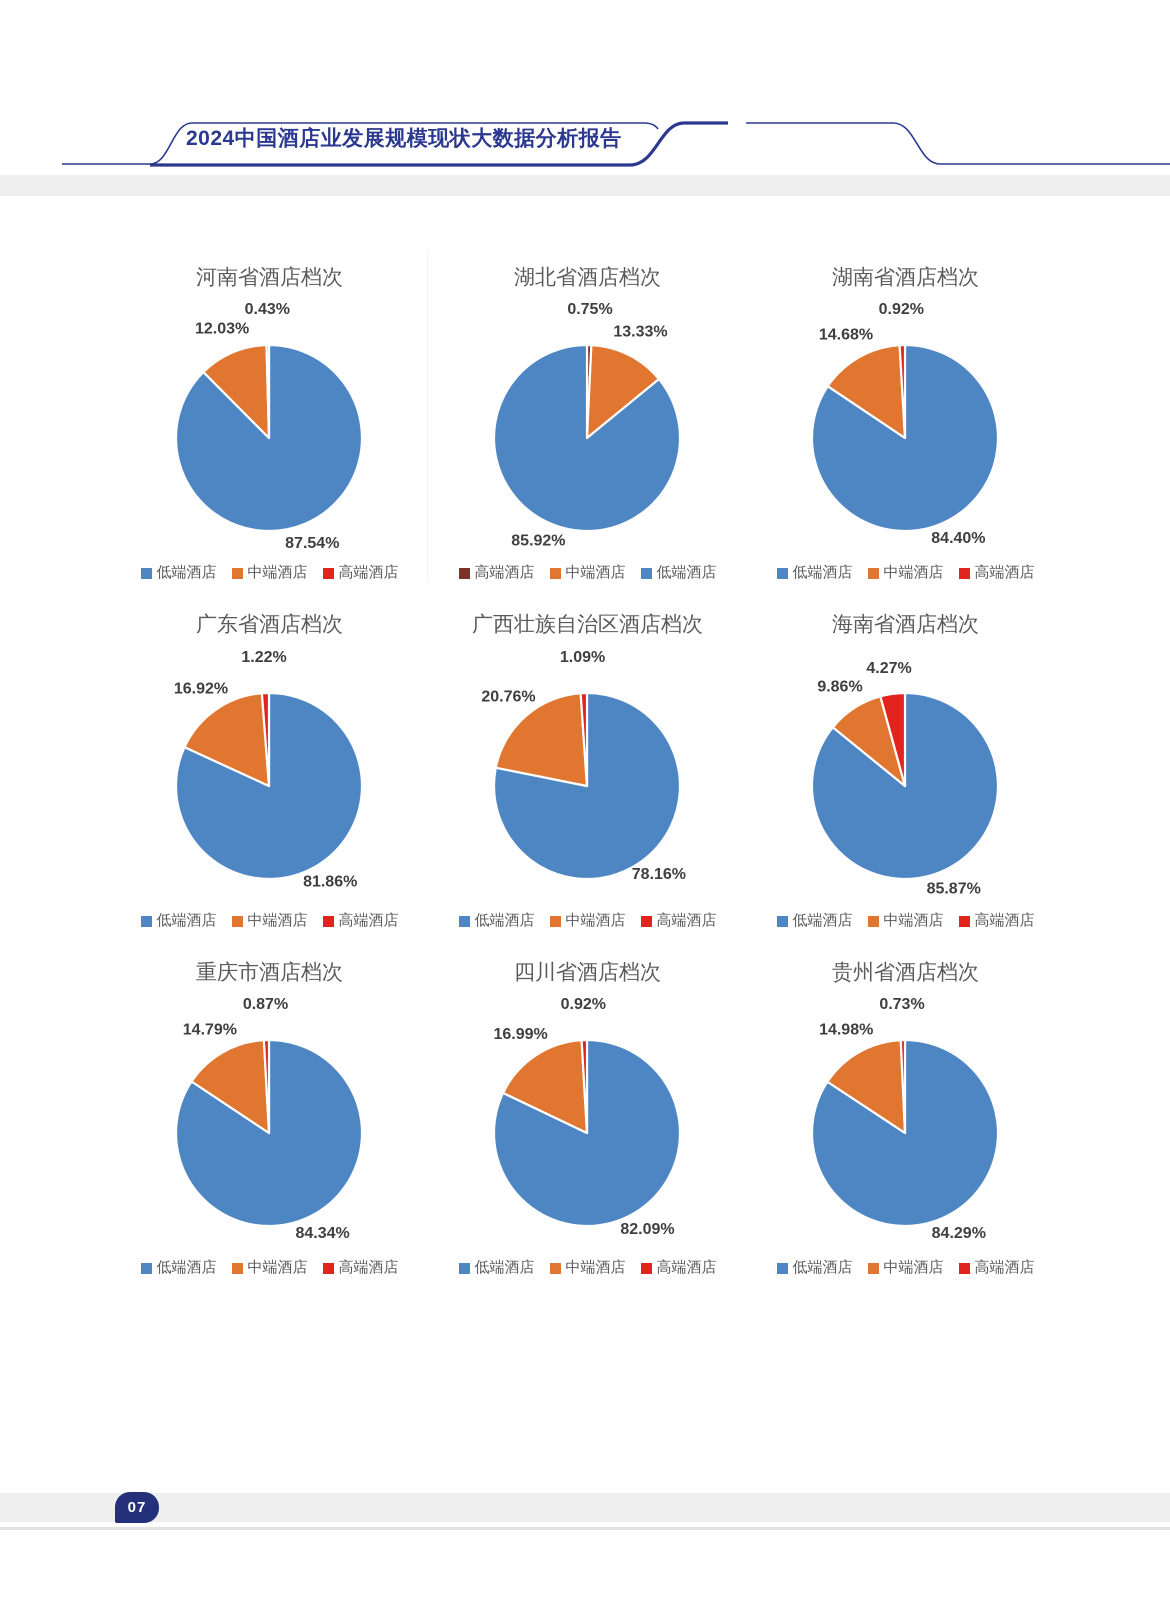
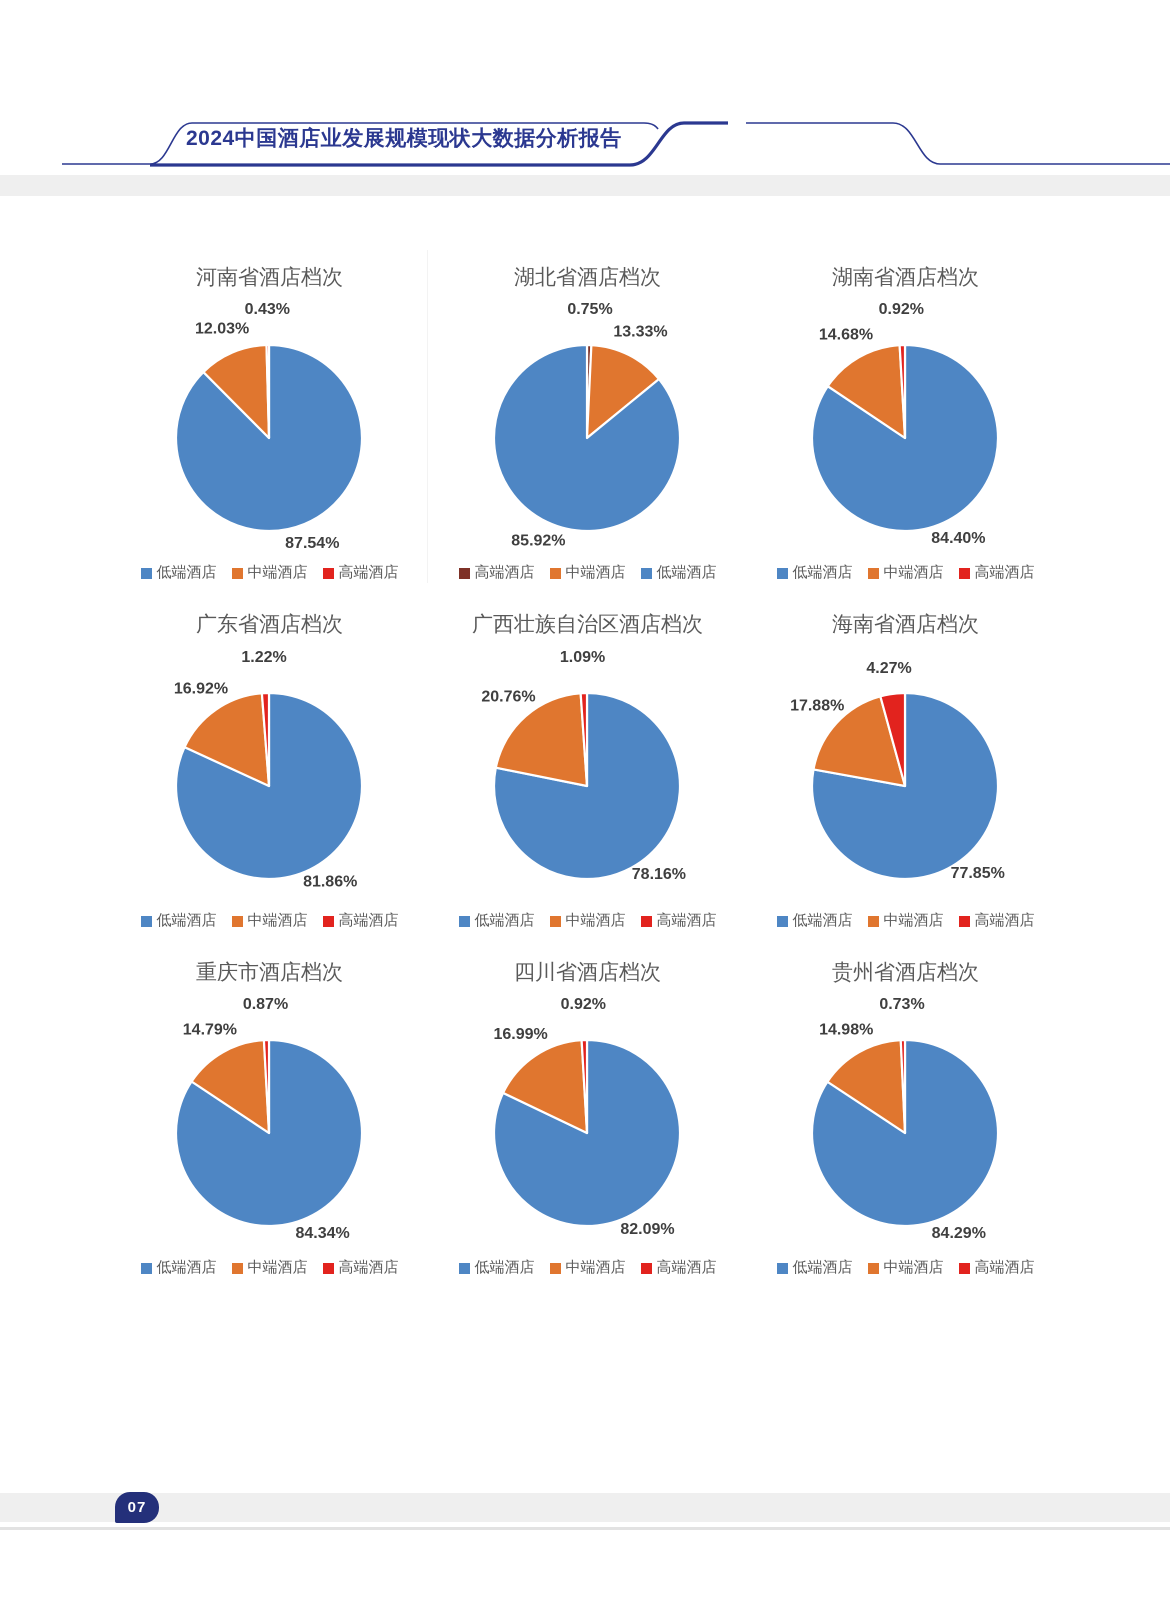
海南省酒店档次/低端酒店: 85.87% -> 77.85%
海南省酒店档次/中端酒店: 9.86% -> 17.88%
